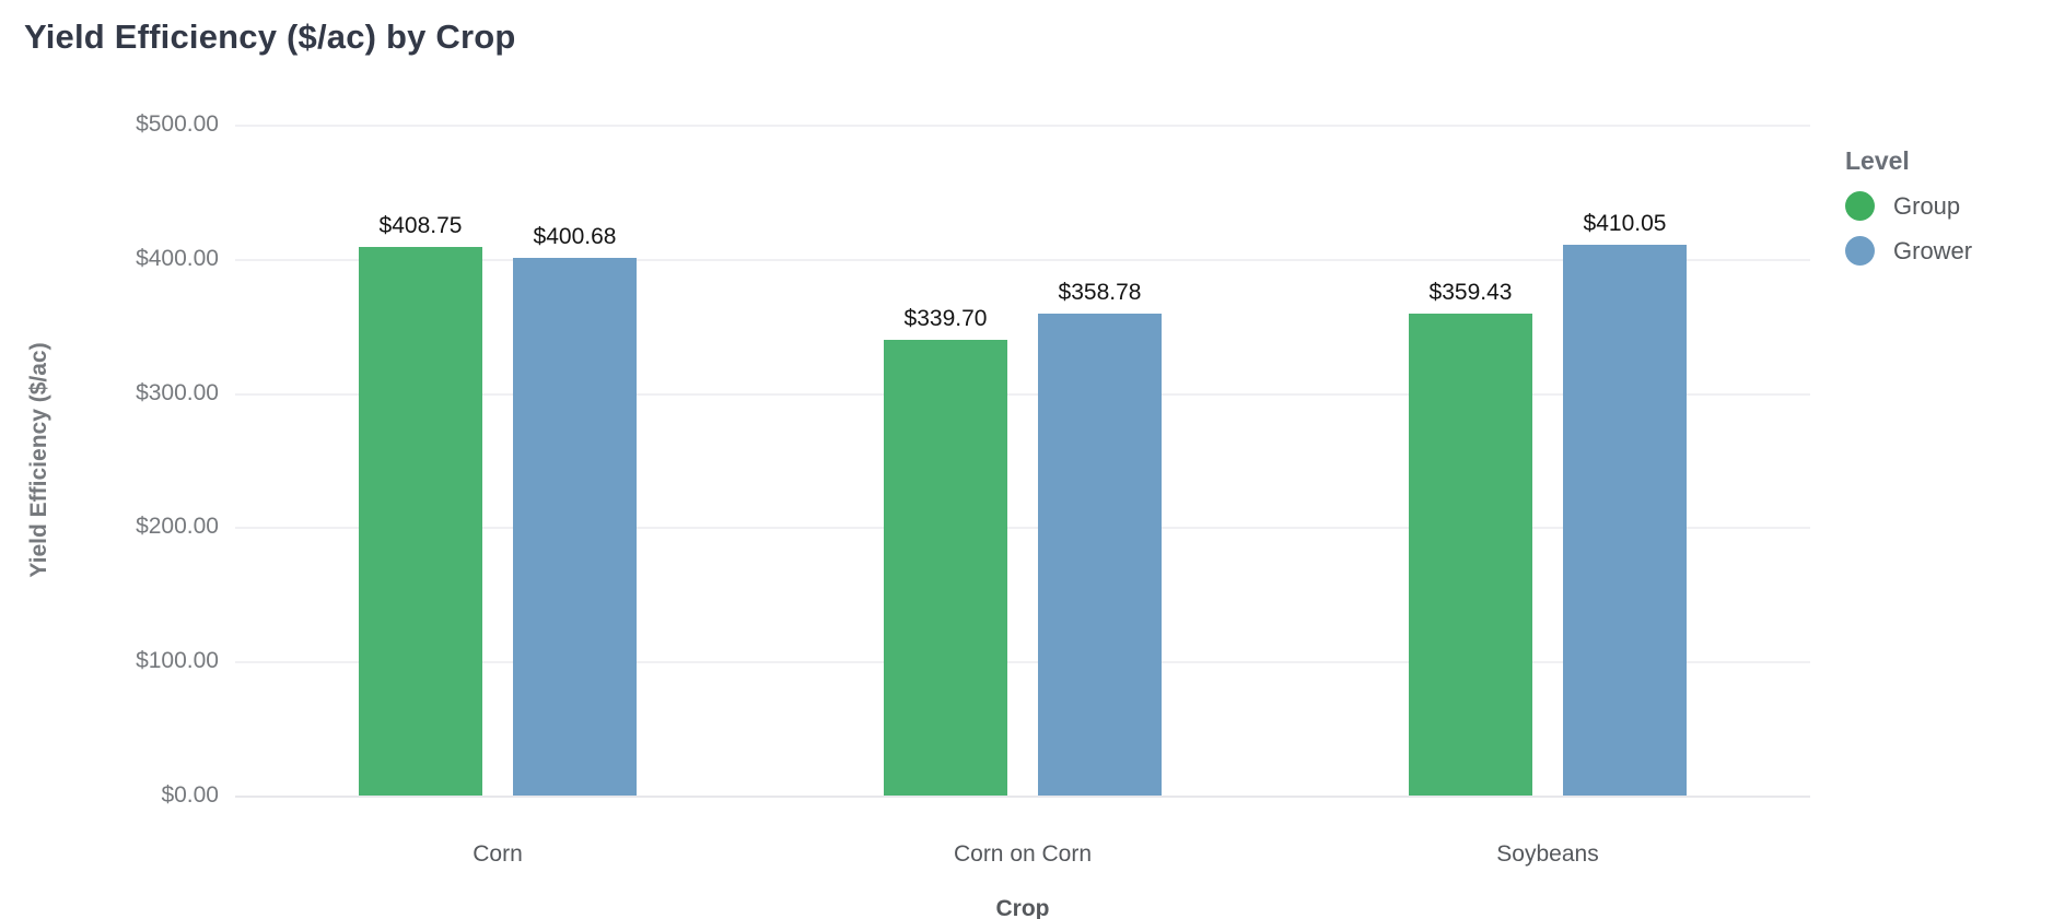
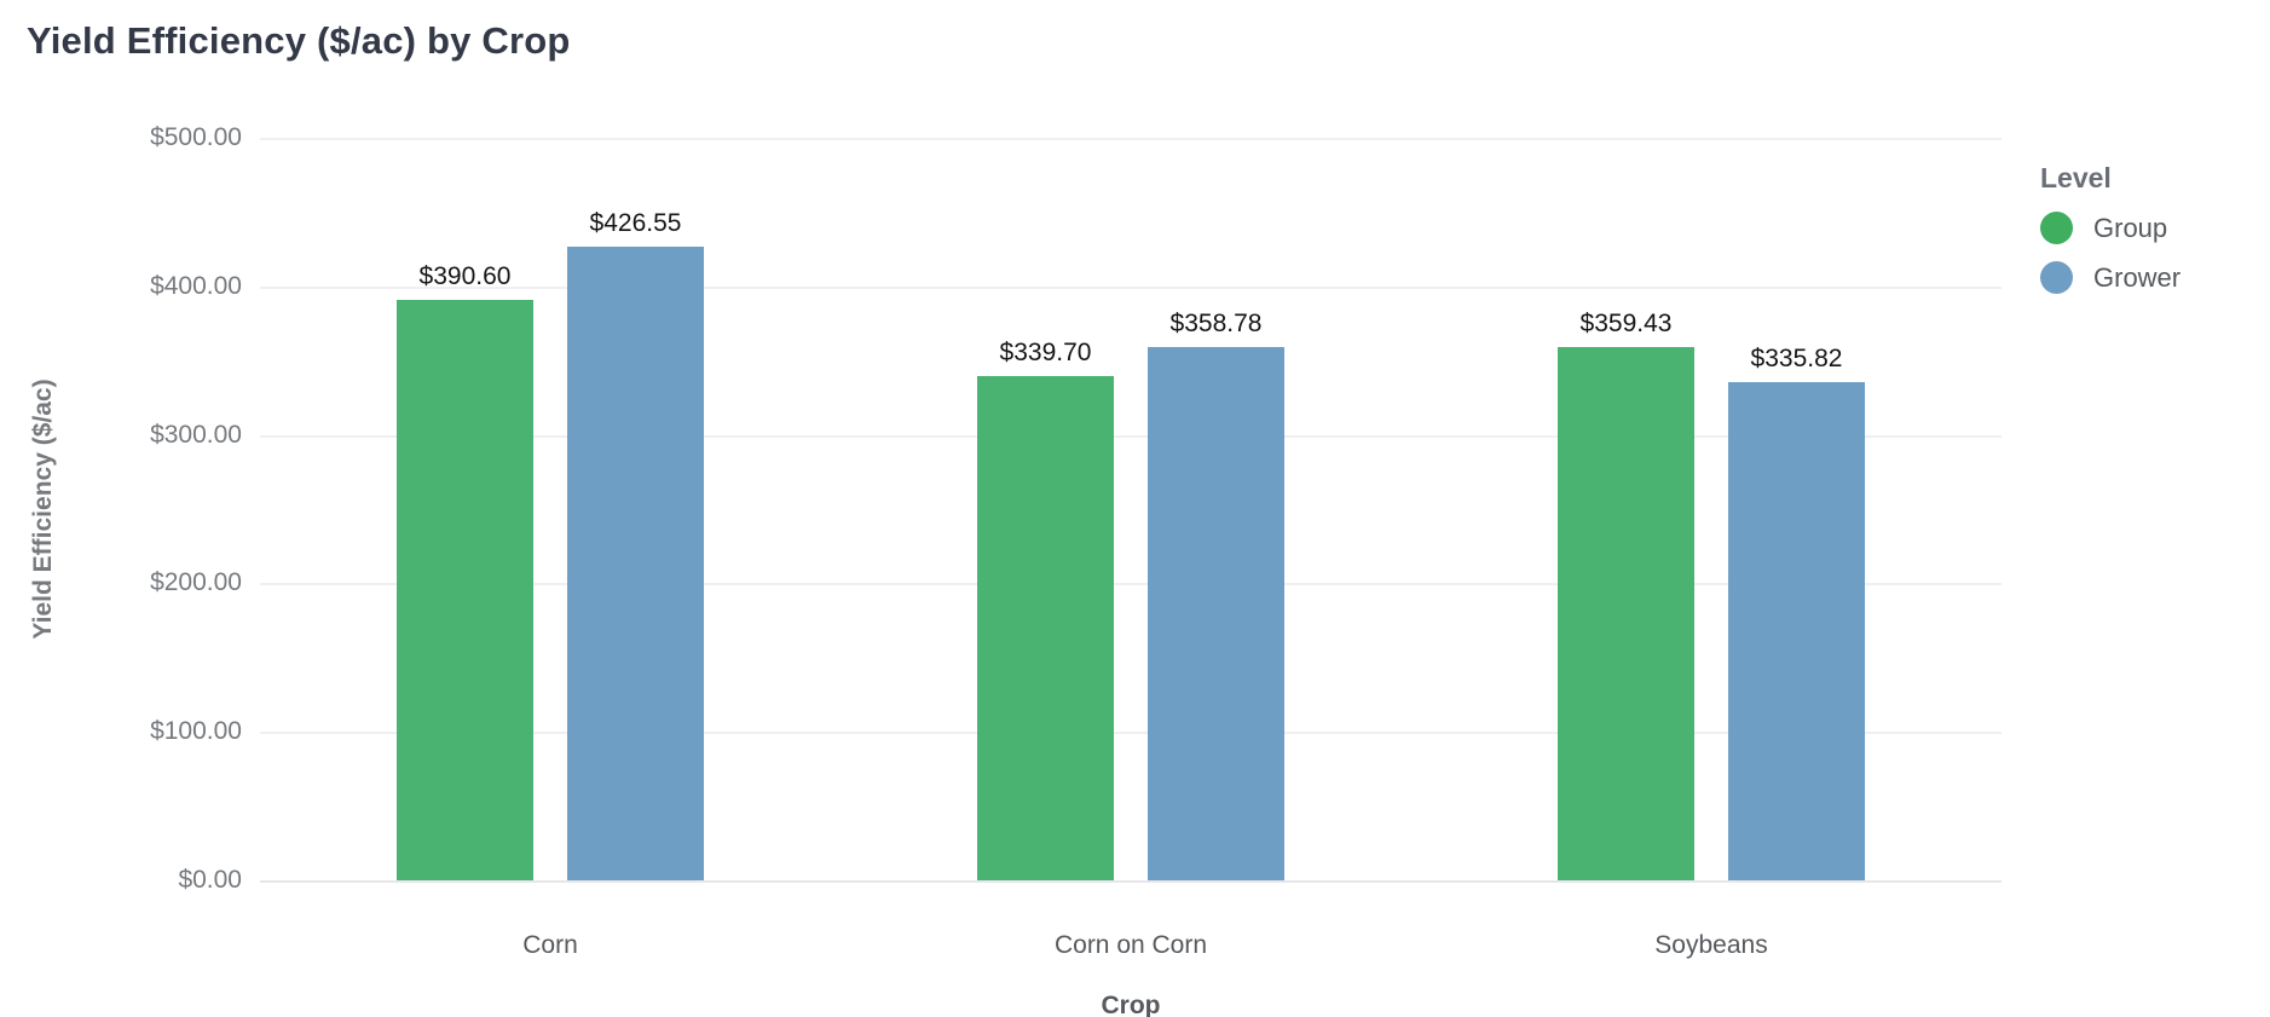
Group/Corn: $408.75 -> $390.60
Grower/Corn: $400.68 -> $426.55
Grower/Soybeans: $410.05 -> $335.82
